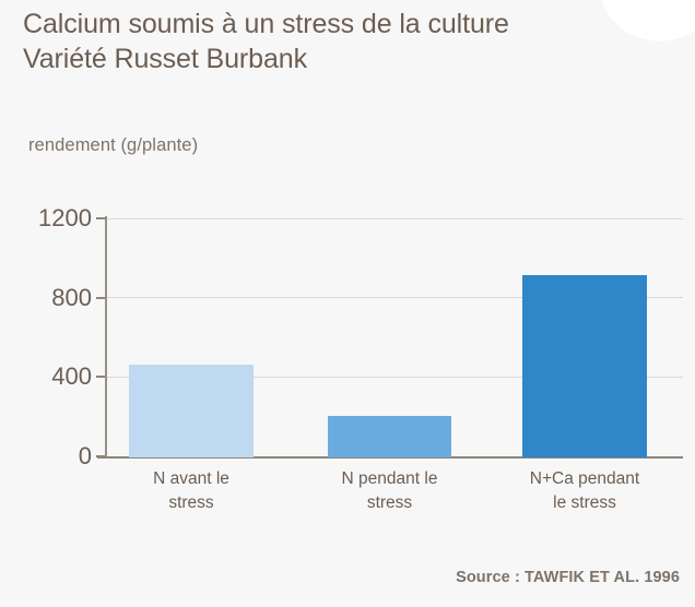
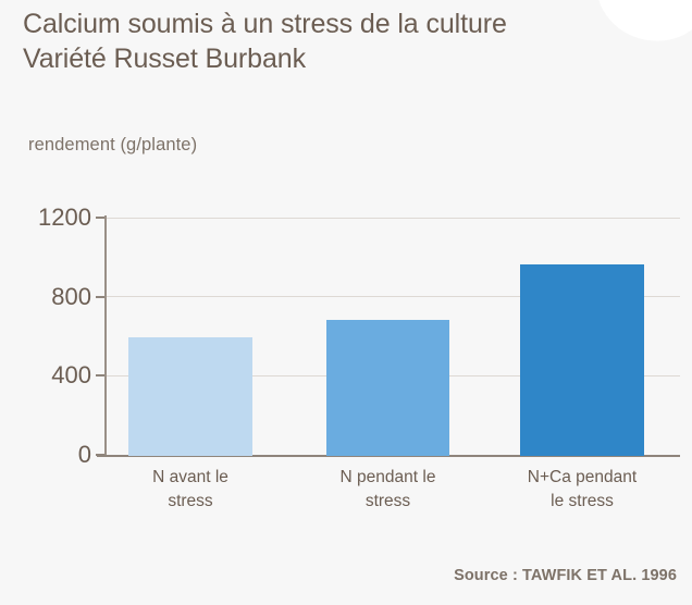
N avant le stress: 470 -> 600
N pendant le stress: 210 -> 690
N+Ca pendant le stress: 920 -> 970
